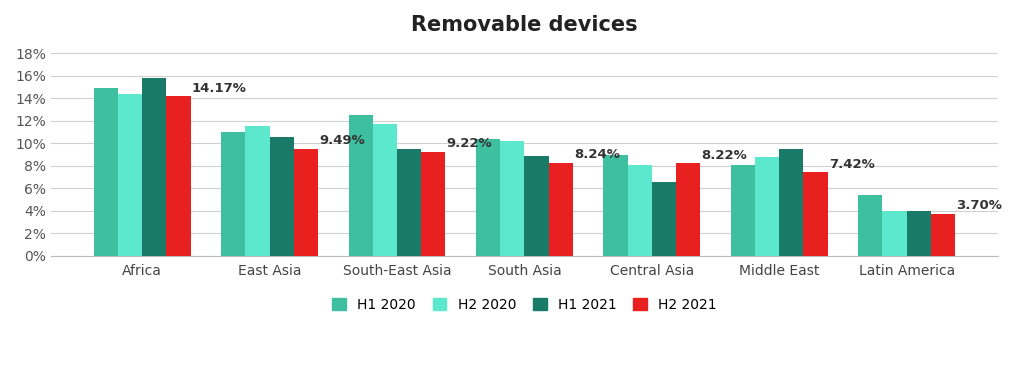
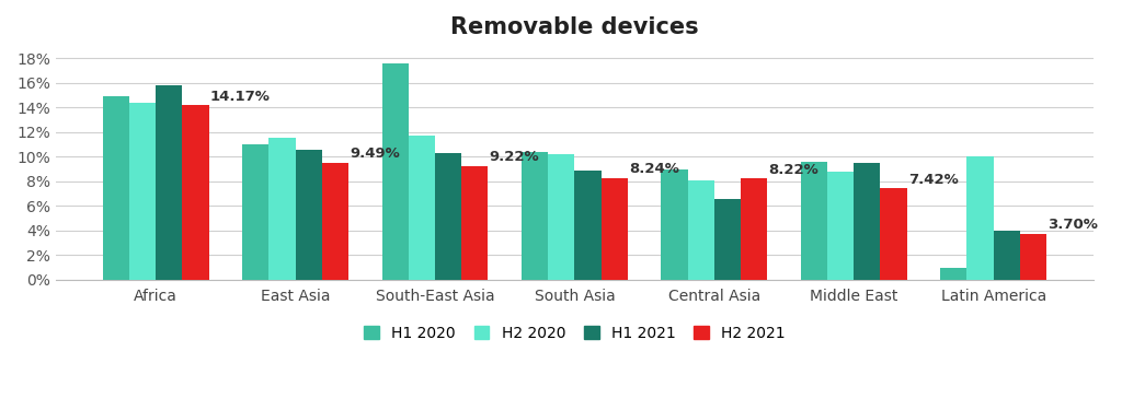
H1 2020/South-East Asia: 12.5% -> 17.6%
H1 2021/South-East Asia: 9.5% -> 10.3%
H1 2020/Middle East: 8.1% -> 9.6%
H1 2020/Latin America: 5.4% -> 1.0%
H2 2020/Latin America: 4.0% -> 10.0%
